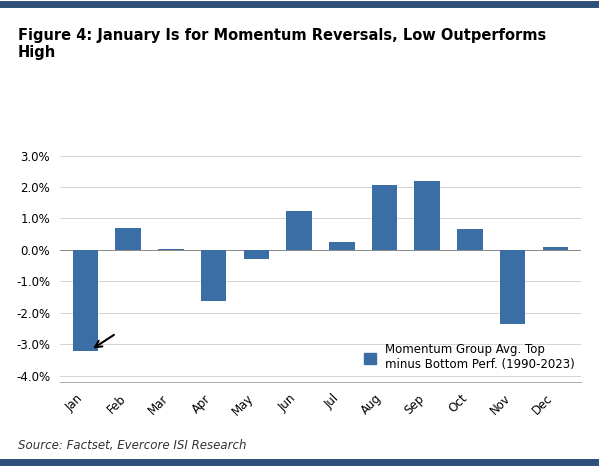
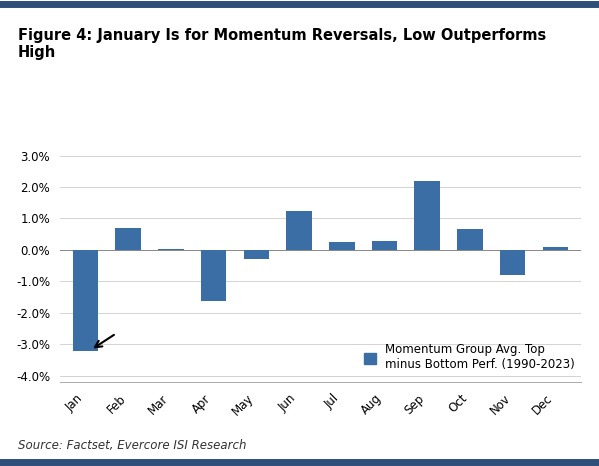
Aug: 2.05% -> 0.30%
Nov: -2.35% -> -0.80%
